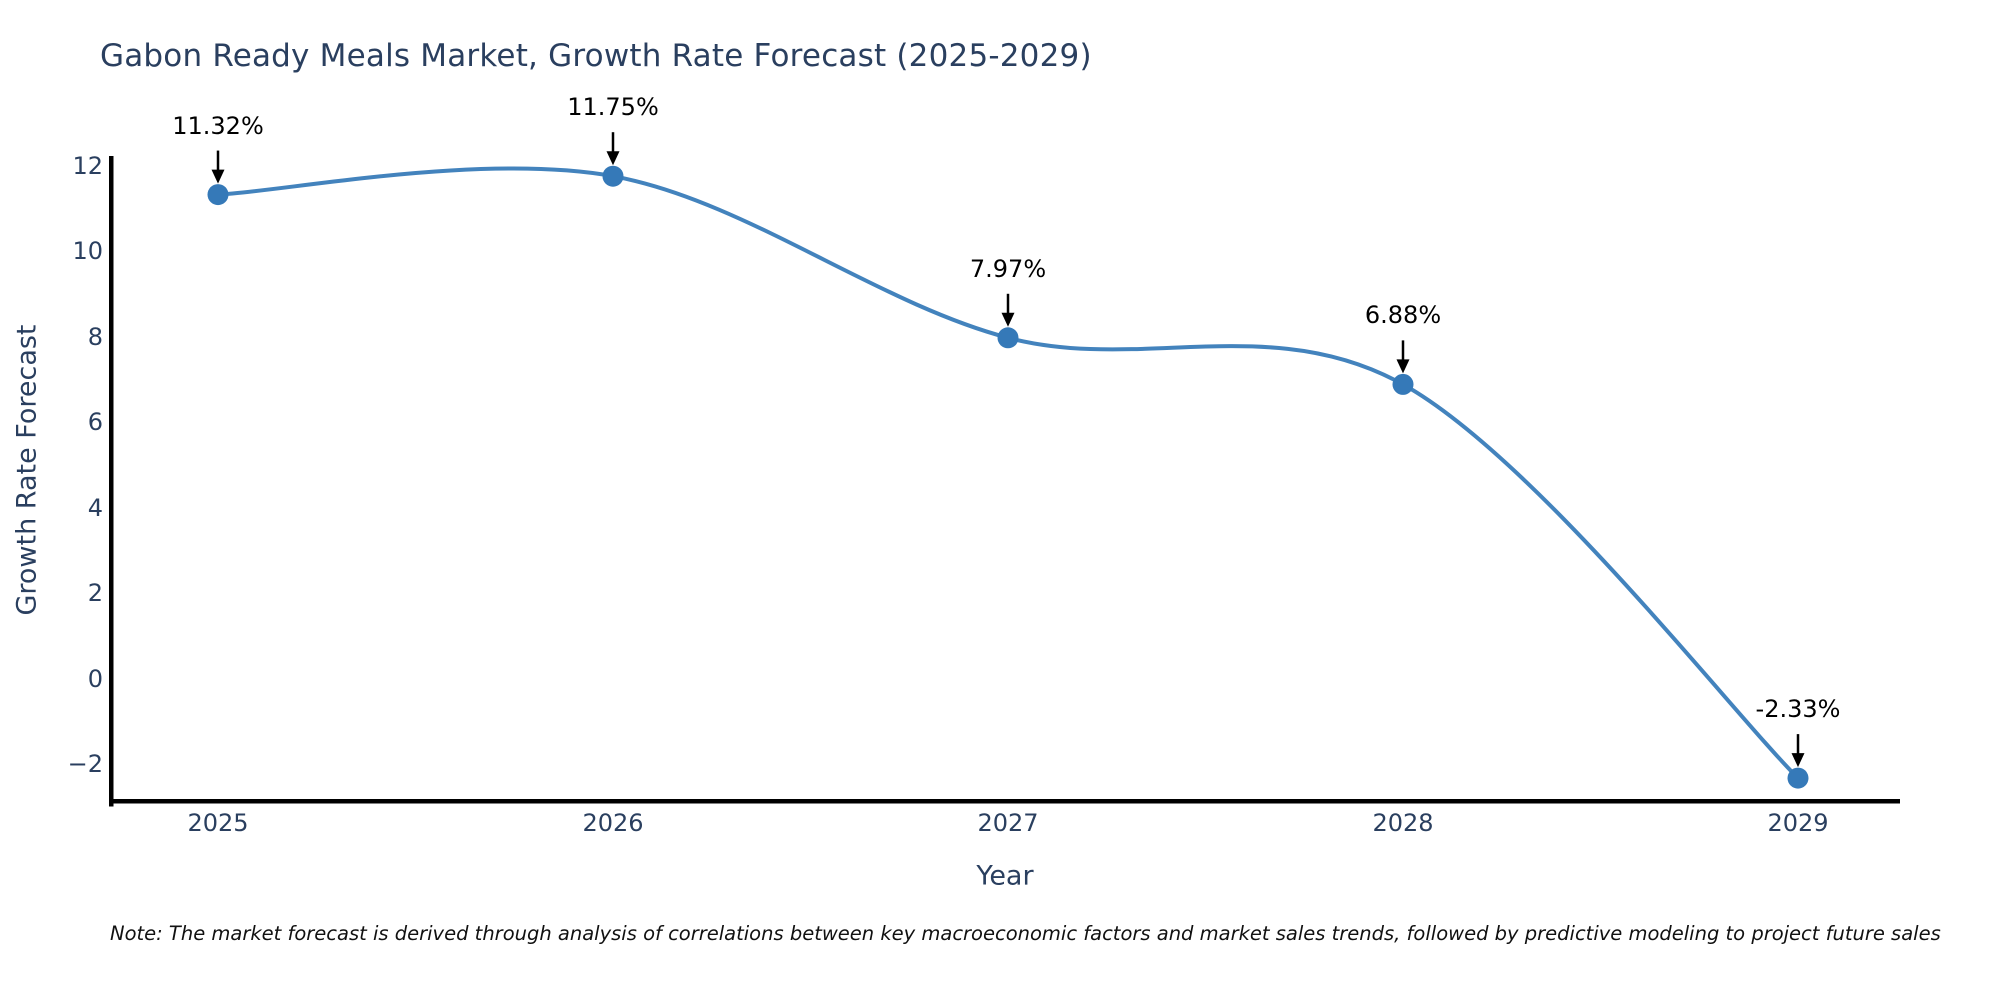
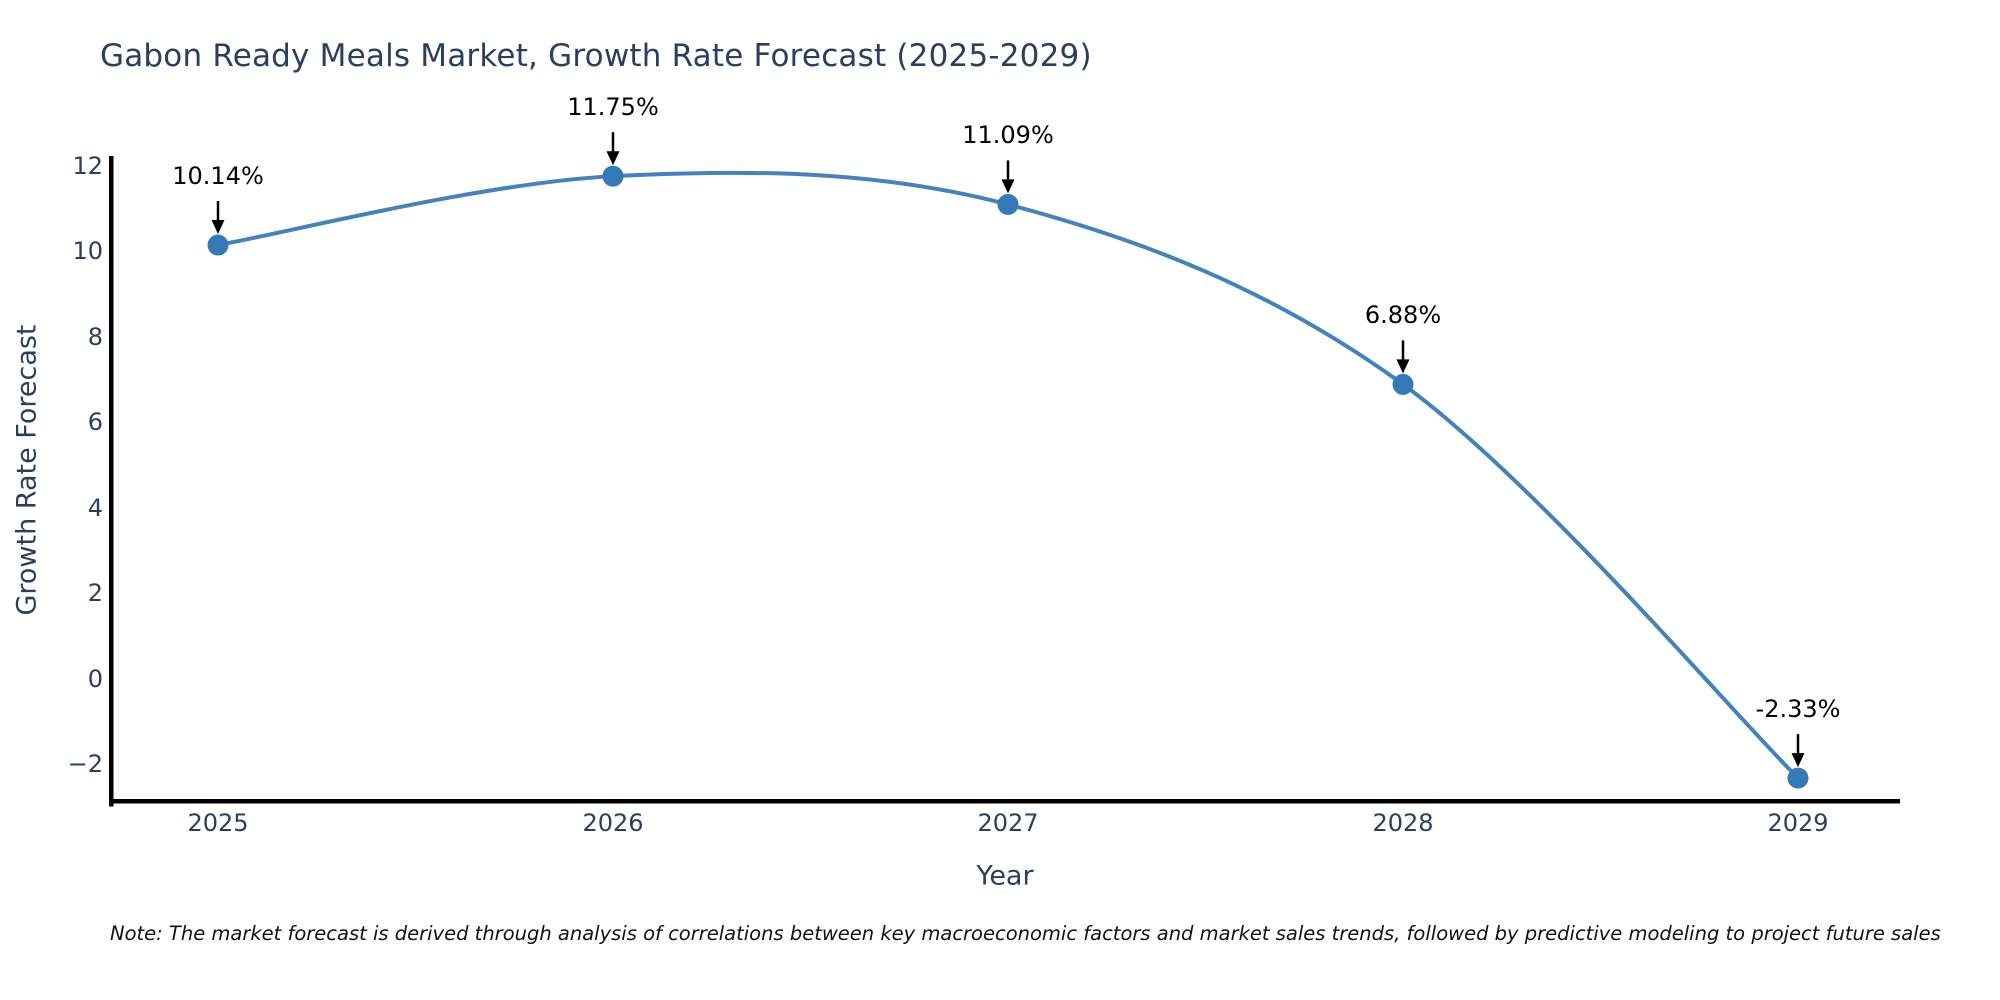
2025: 11.32% -> 10.14%
2027: 7.97% -> 11.09%
